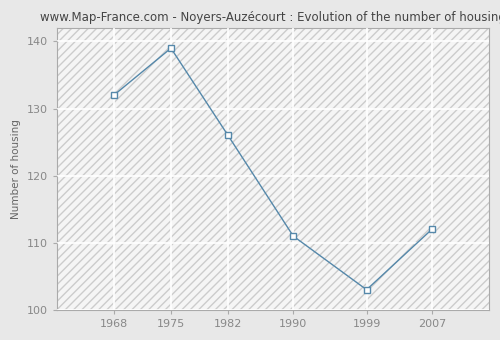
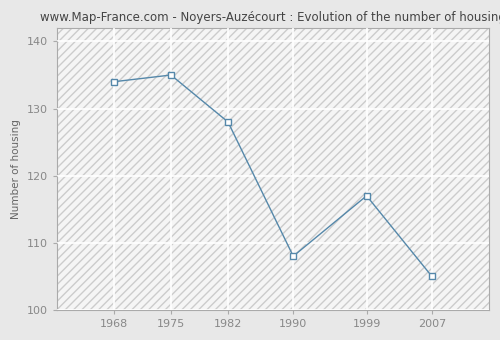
1968: 132 -> 134
1975: 139 -> 135
1982: 126 -> 128
1990: 111 -> 108
1999: 103 -> 117
2007: 112 -> 105
